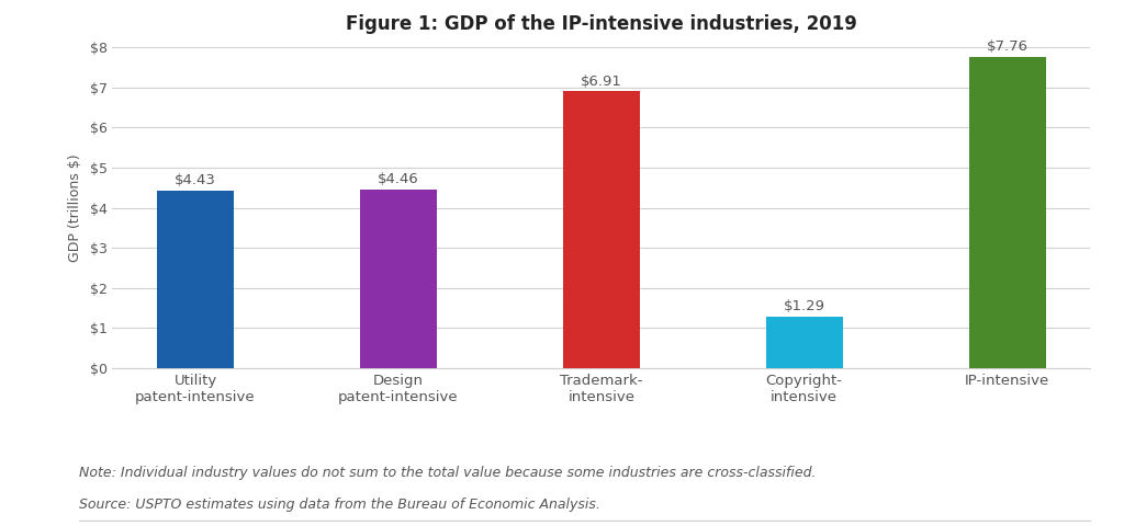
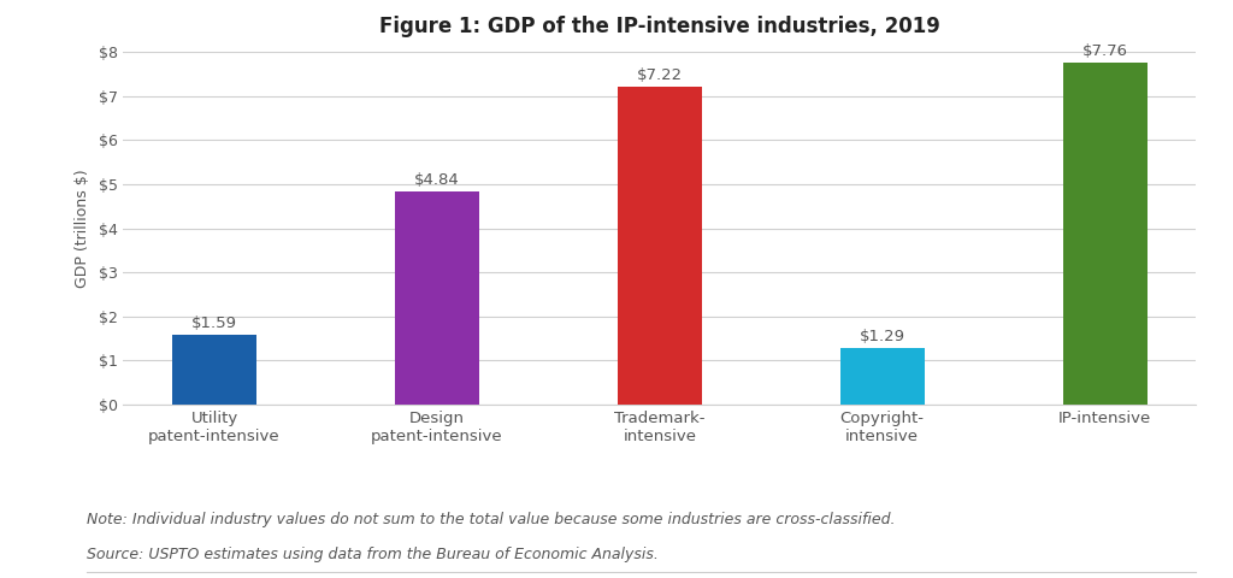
Utility patent-intensive: $4.43 -> $1.59
Design patent-intensive: $4.46 -> $4.84
Trademark- intensive: $6.91 -> $7.22
